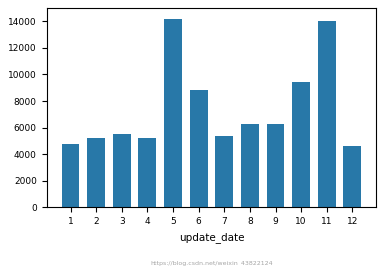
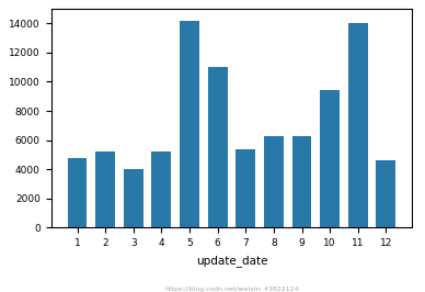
3: 5500 -> 4000
6: 8800 -> 11000
